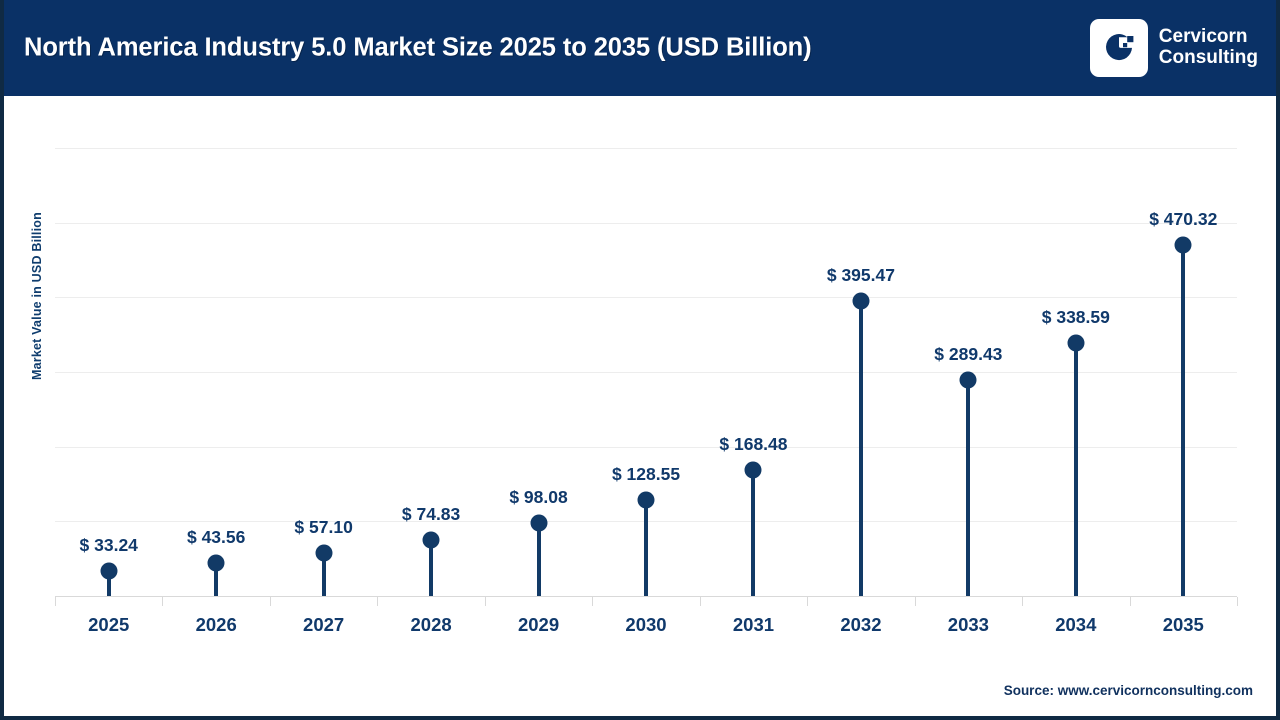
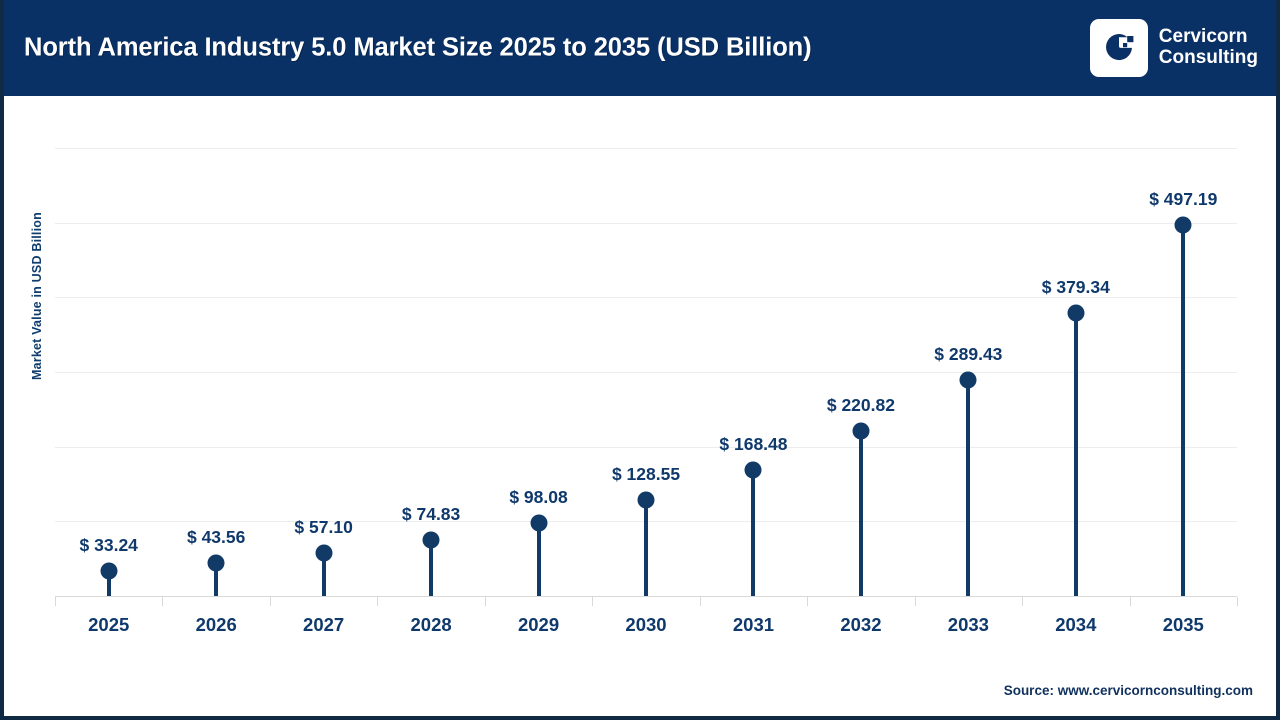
2032: 395.47 -> 220.82
2034: 338.59 -> 379.34
2035: 470.32 -> 497.19
